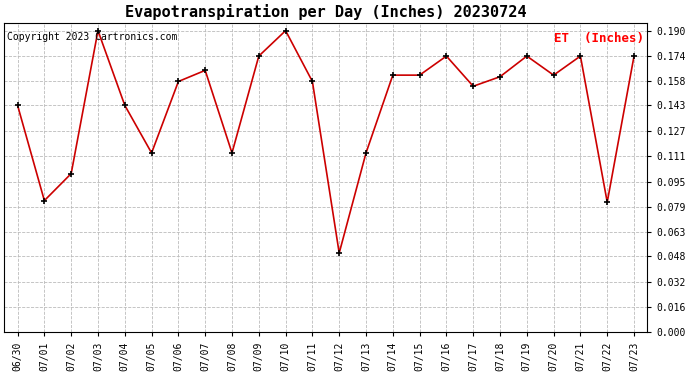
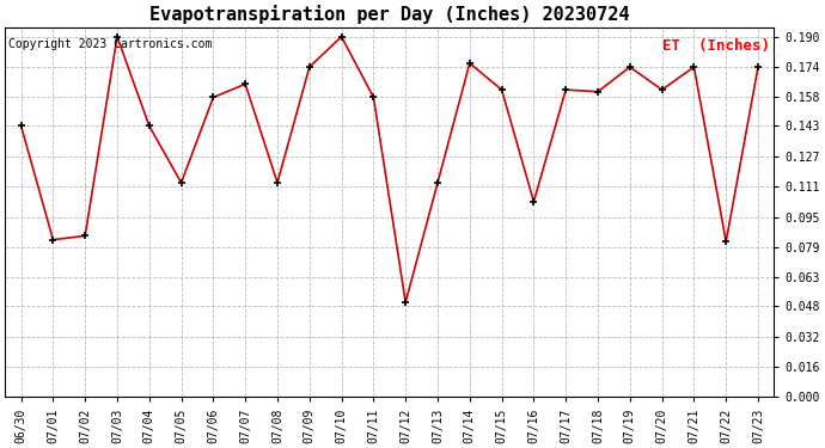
07/02: 0.100 -> 0.085
07/14: 0.162 -> 0.176
07/16: 0.174 -> 0.103
07/17: 0.155 -> 0.162
